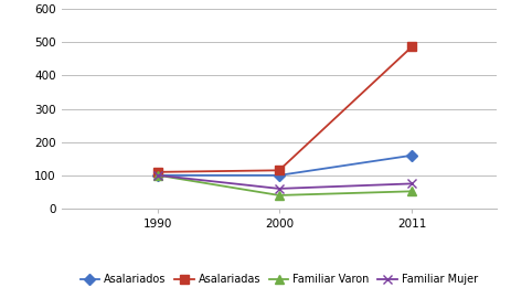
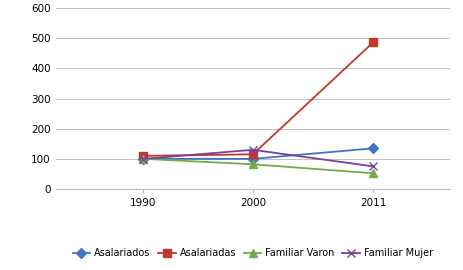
Familiar Varon/2000: 40 -> 82
Familiar Mujer/2000: 60 -> 130
Asalariados/2011: 160 -> 135
